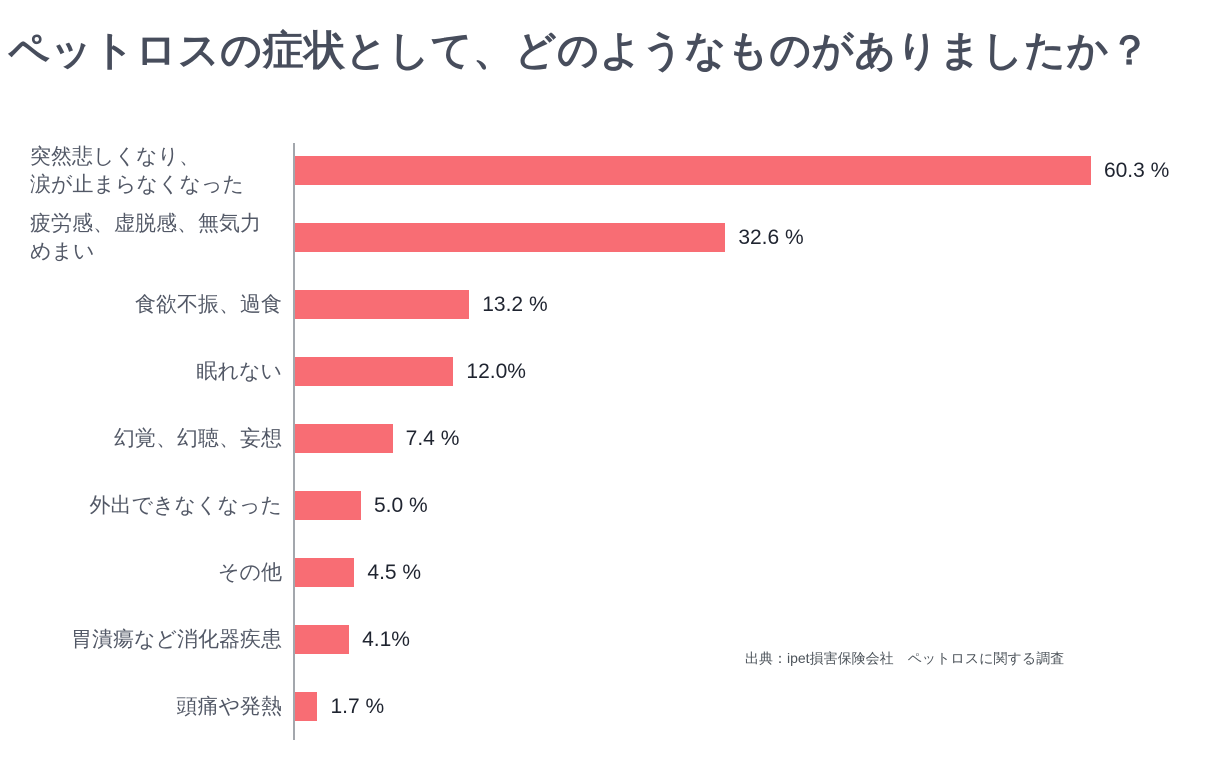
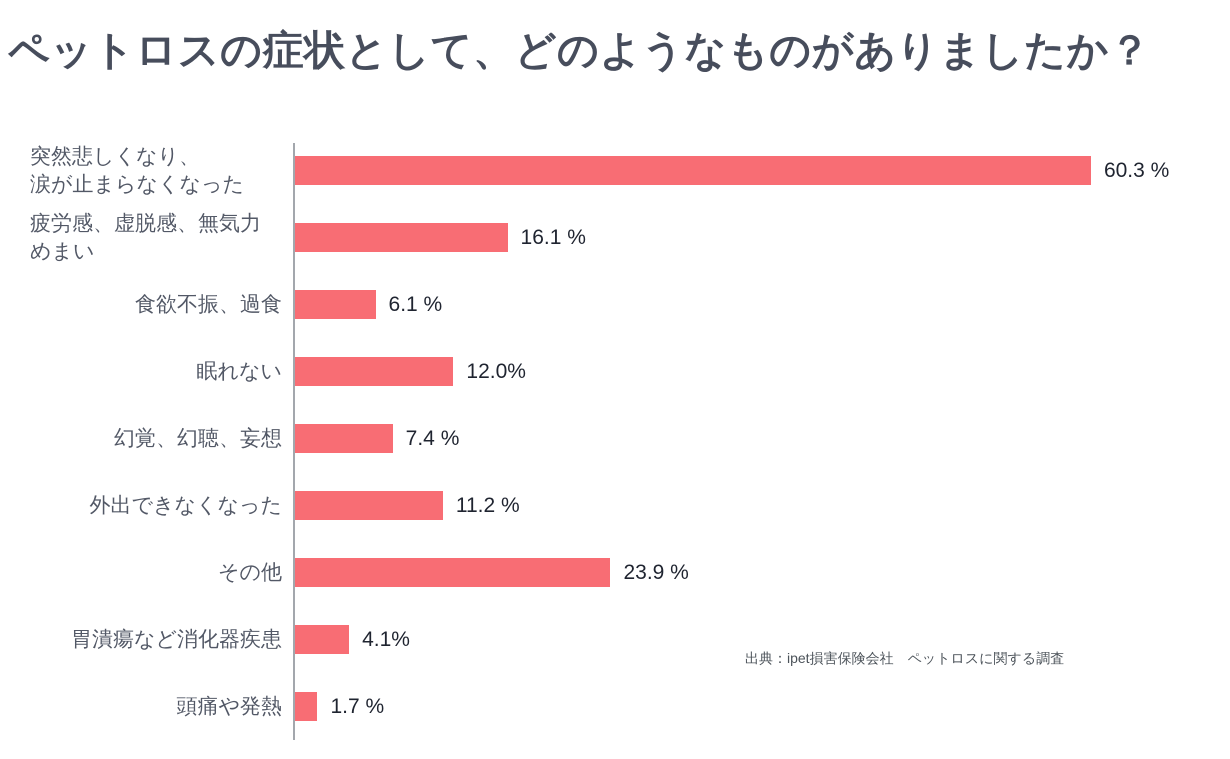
疲労感、虚脱感、無気力めまい: 32.6 -> 16.1
食欲不振、過食: 13.2 -> 6.1
外出できなくなった: 5.0 -> 11.2
その他: 4.5 -> 23.9
